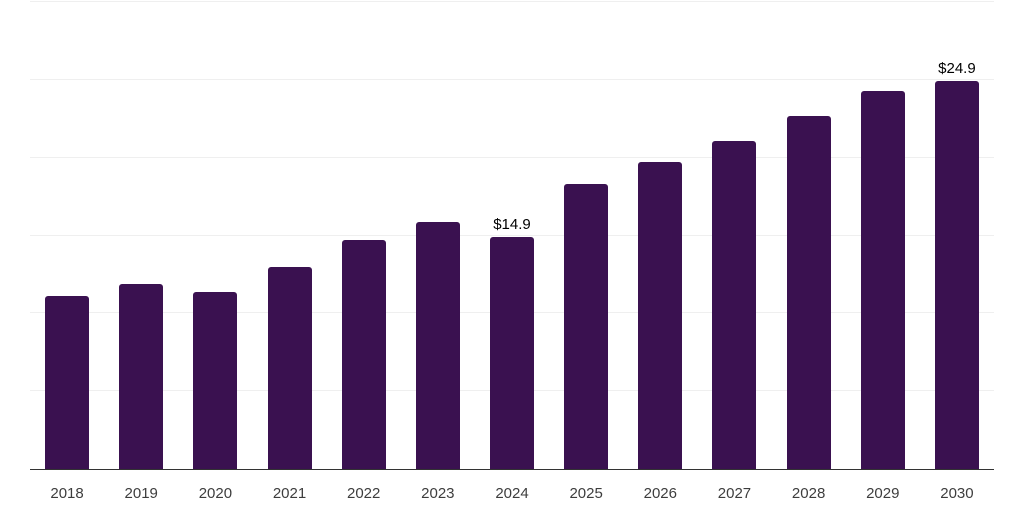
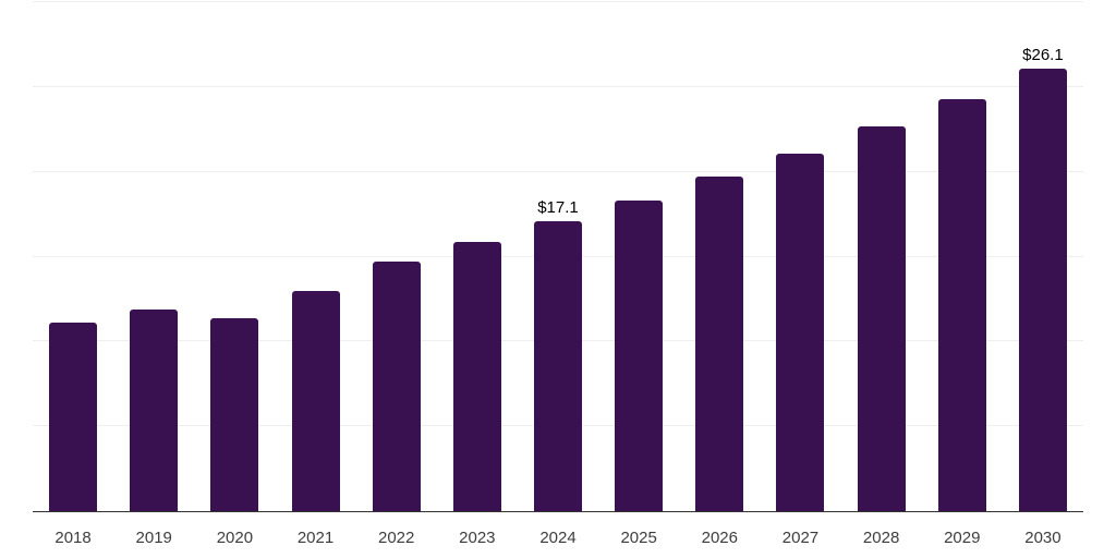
2024: $14.9 -> $17.1
2030: $24.9 -> $26.1
